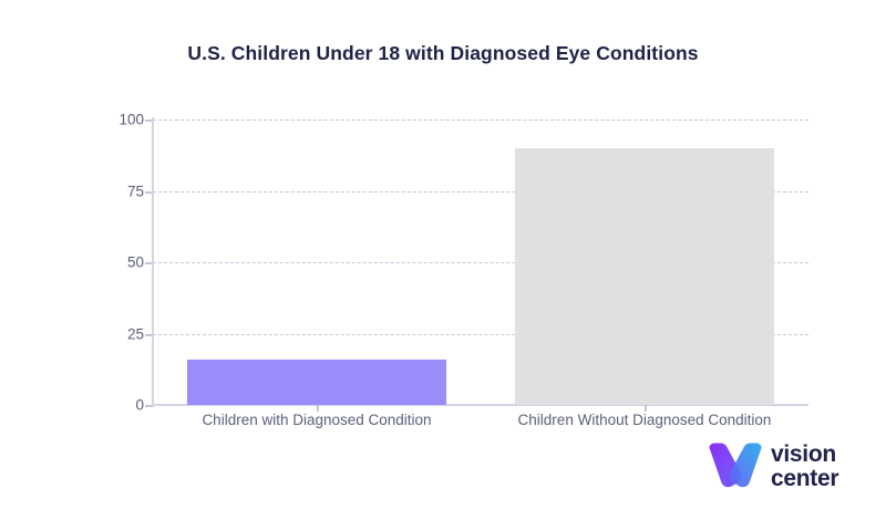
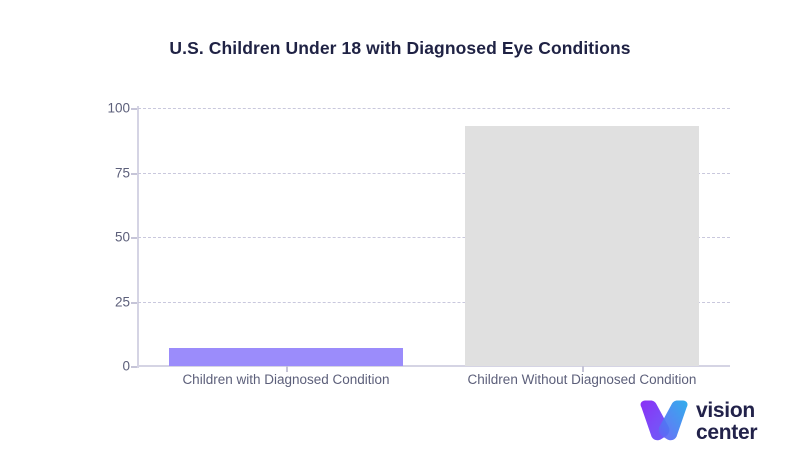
Children with Diagnosed Condition: 16 -> 7
Children Without Diagnosed Condition: 90 -> 93
